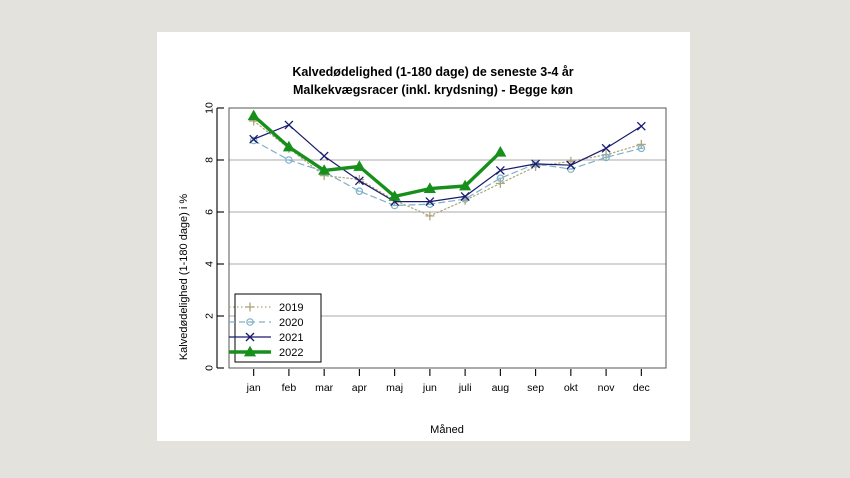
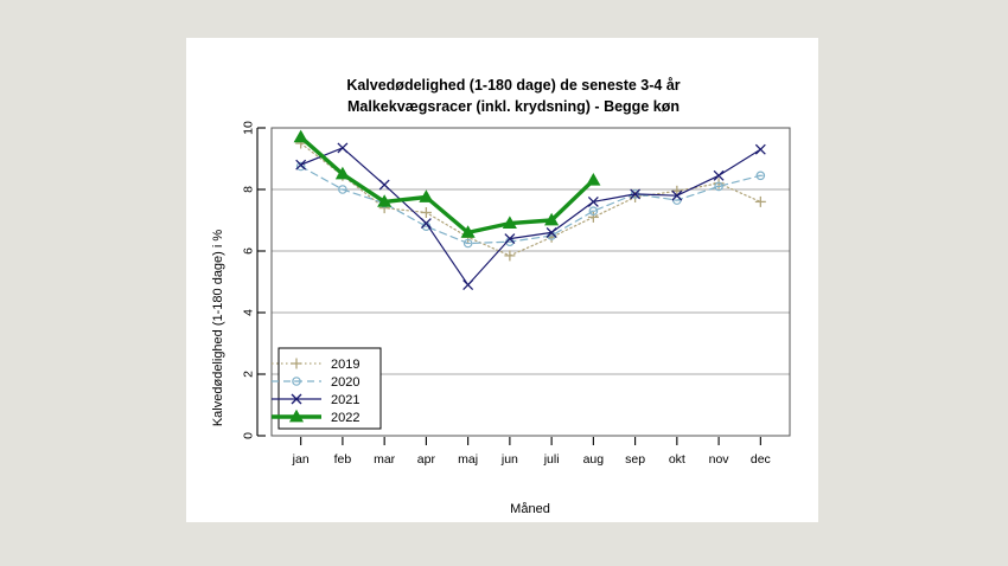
2021/apr: 7.2 -> 6.9
2021/maj: 6.4 -> 4.9
2019/dec: 8.6 -> 7.6
